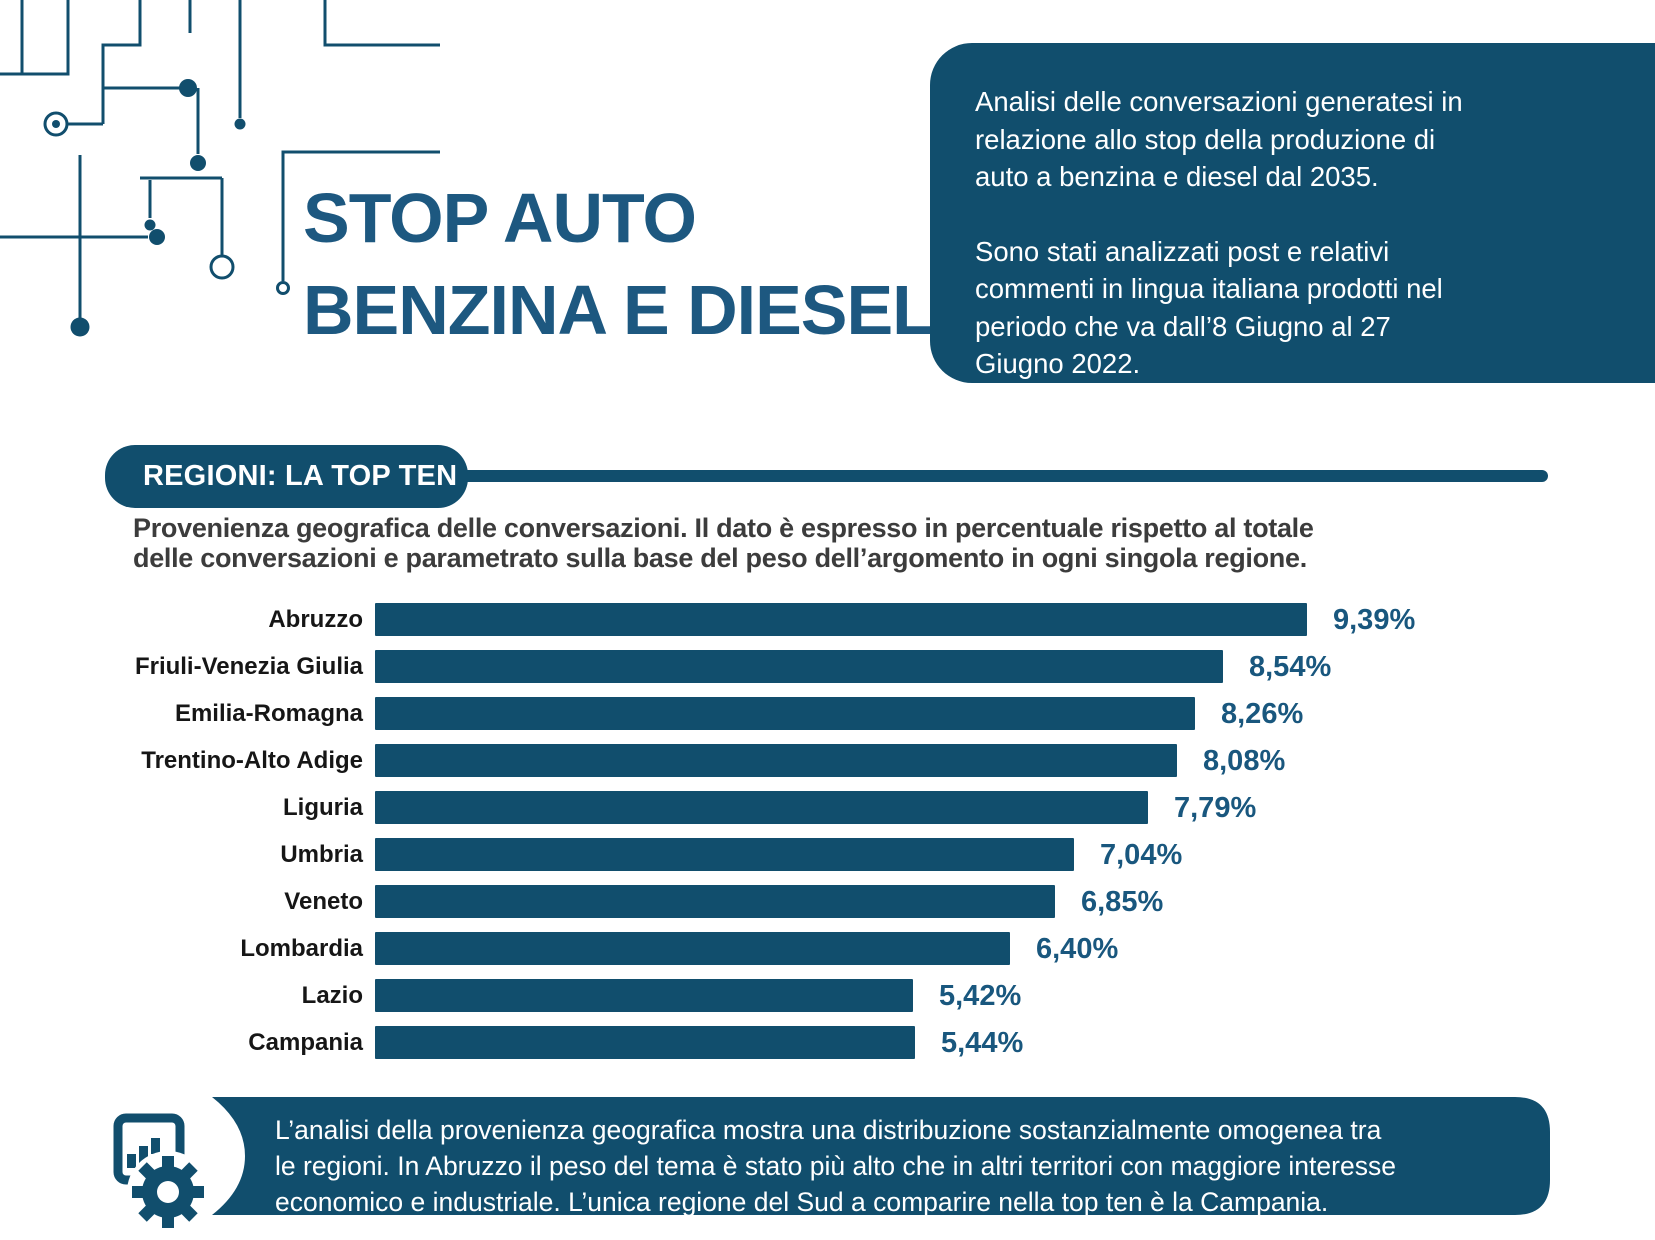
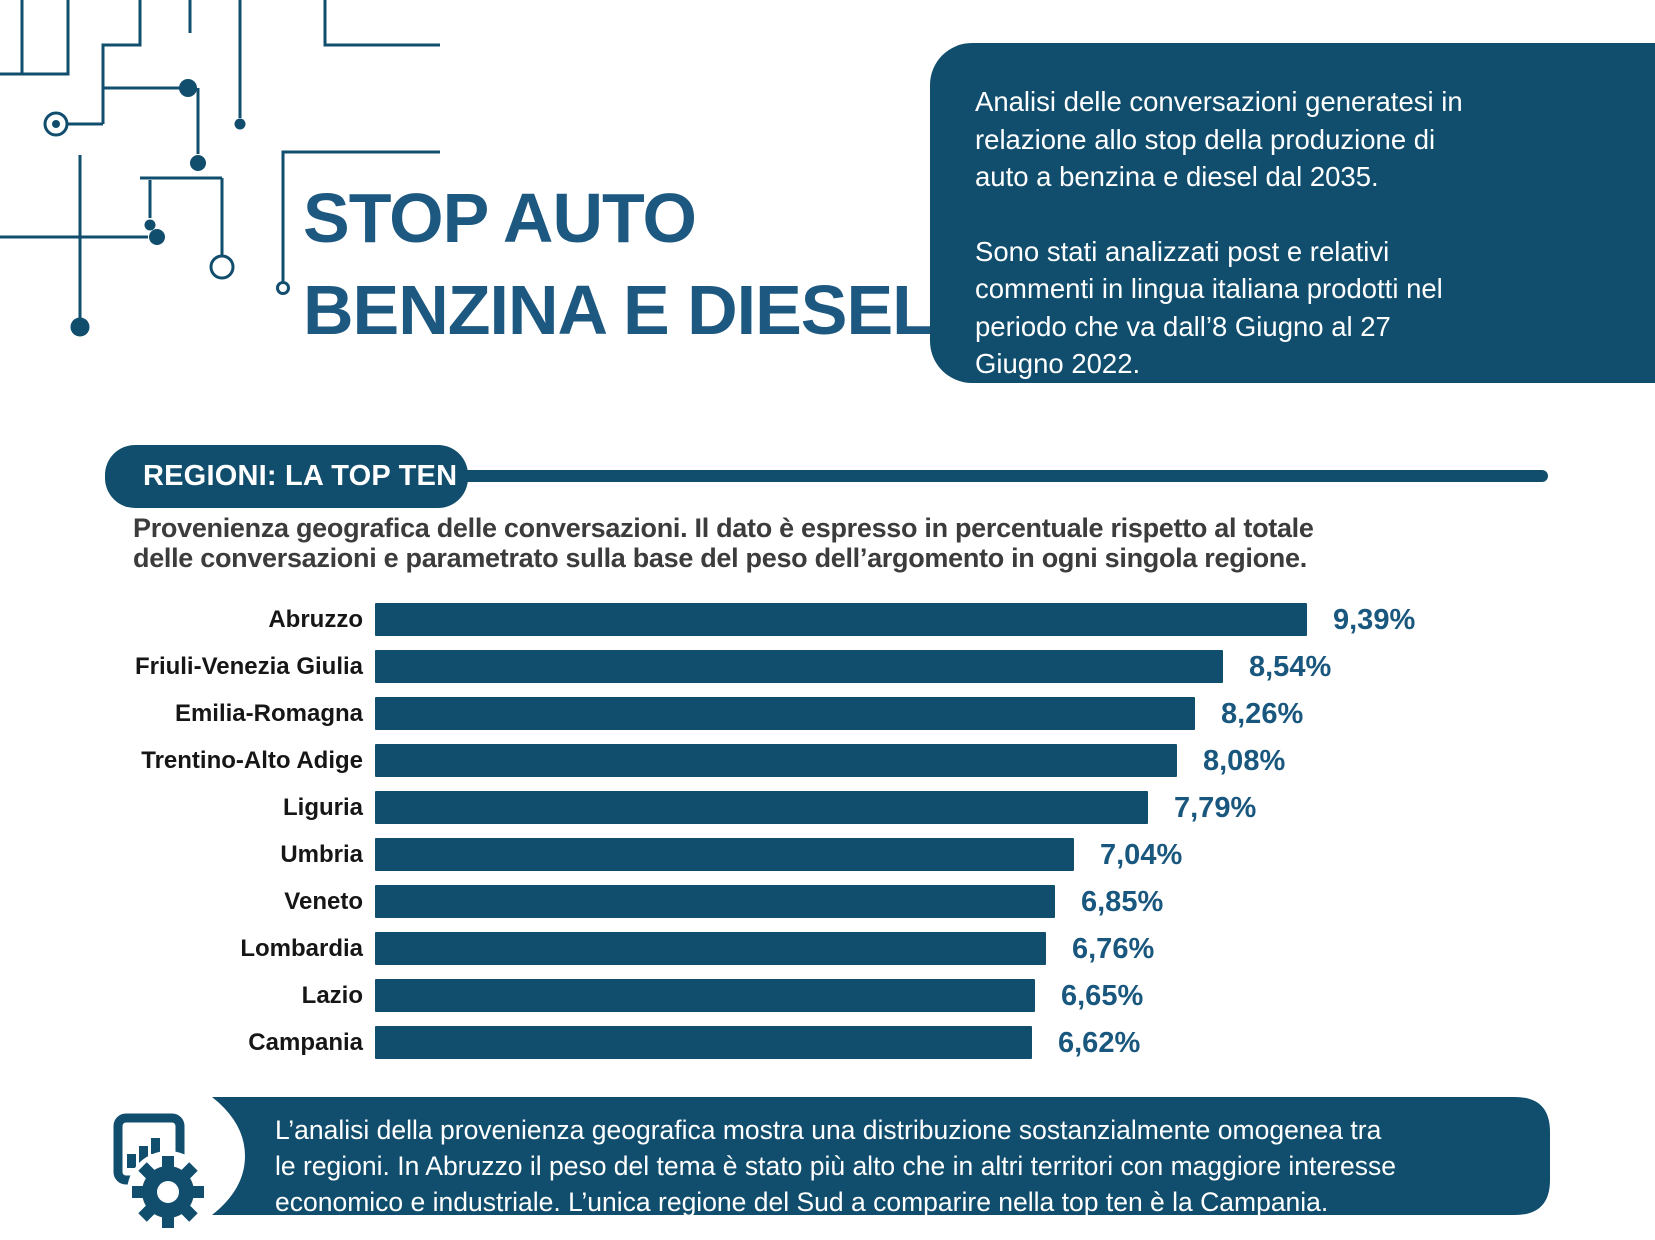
Lombardia: 6,40% -> 6,76%
Lazio: 5,42% -> 6,65%
Campania: 5,44% -> 6,62%
